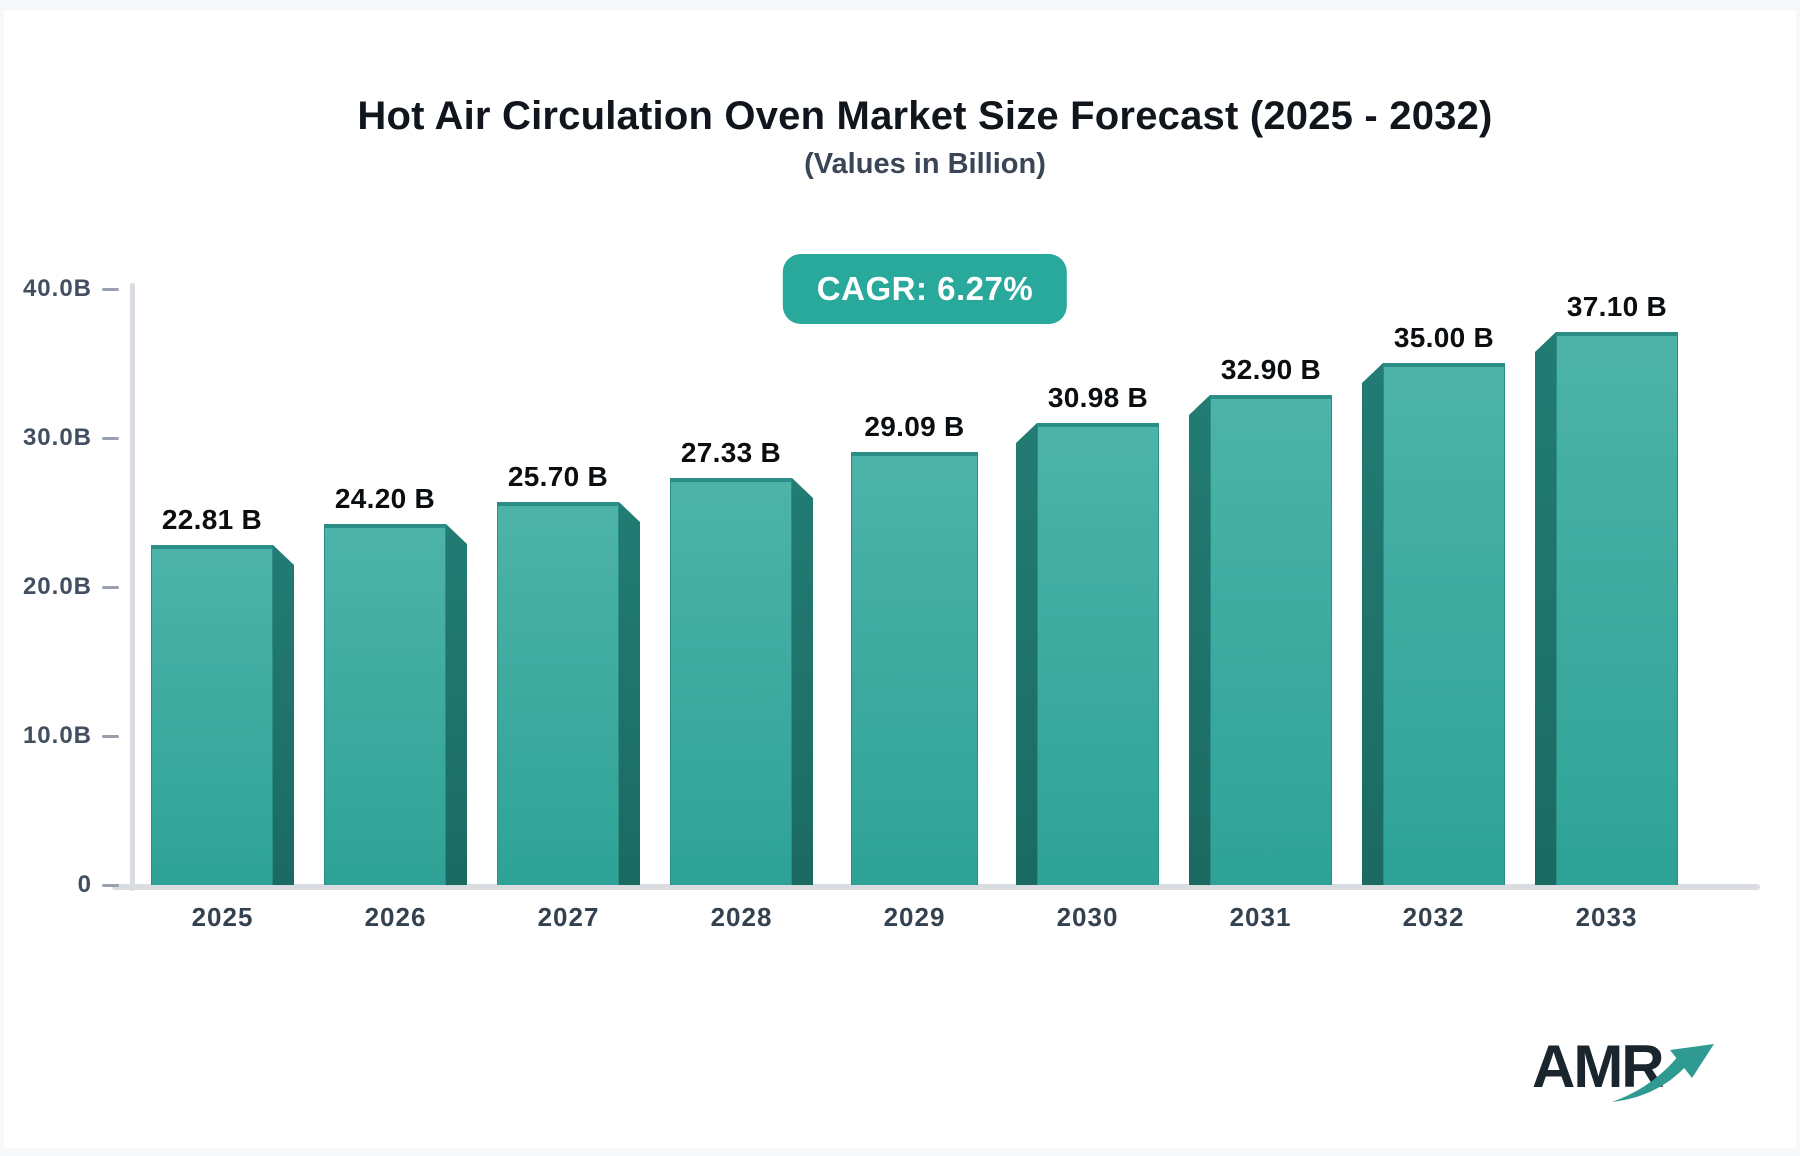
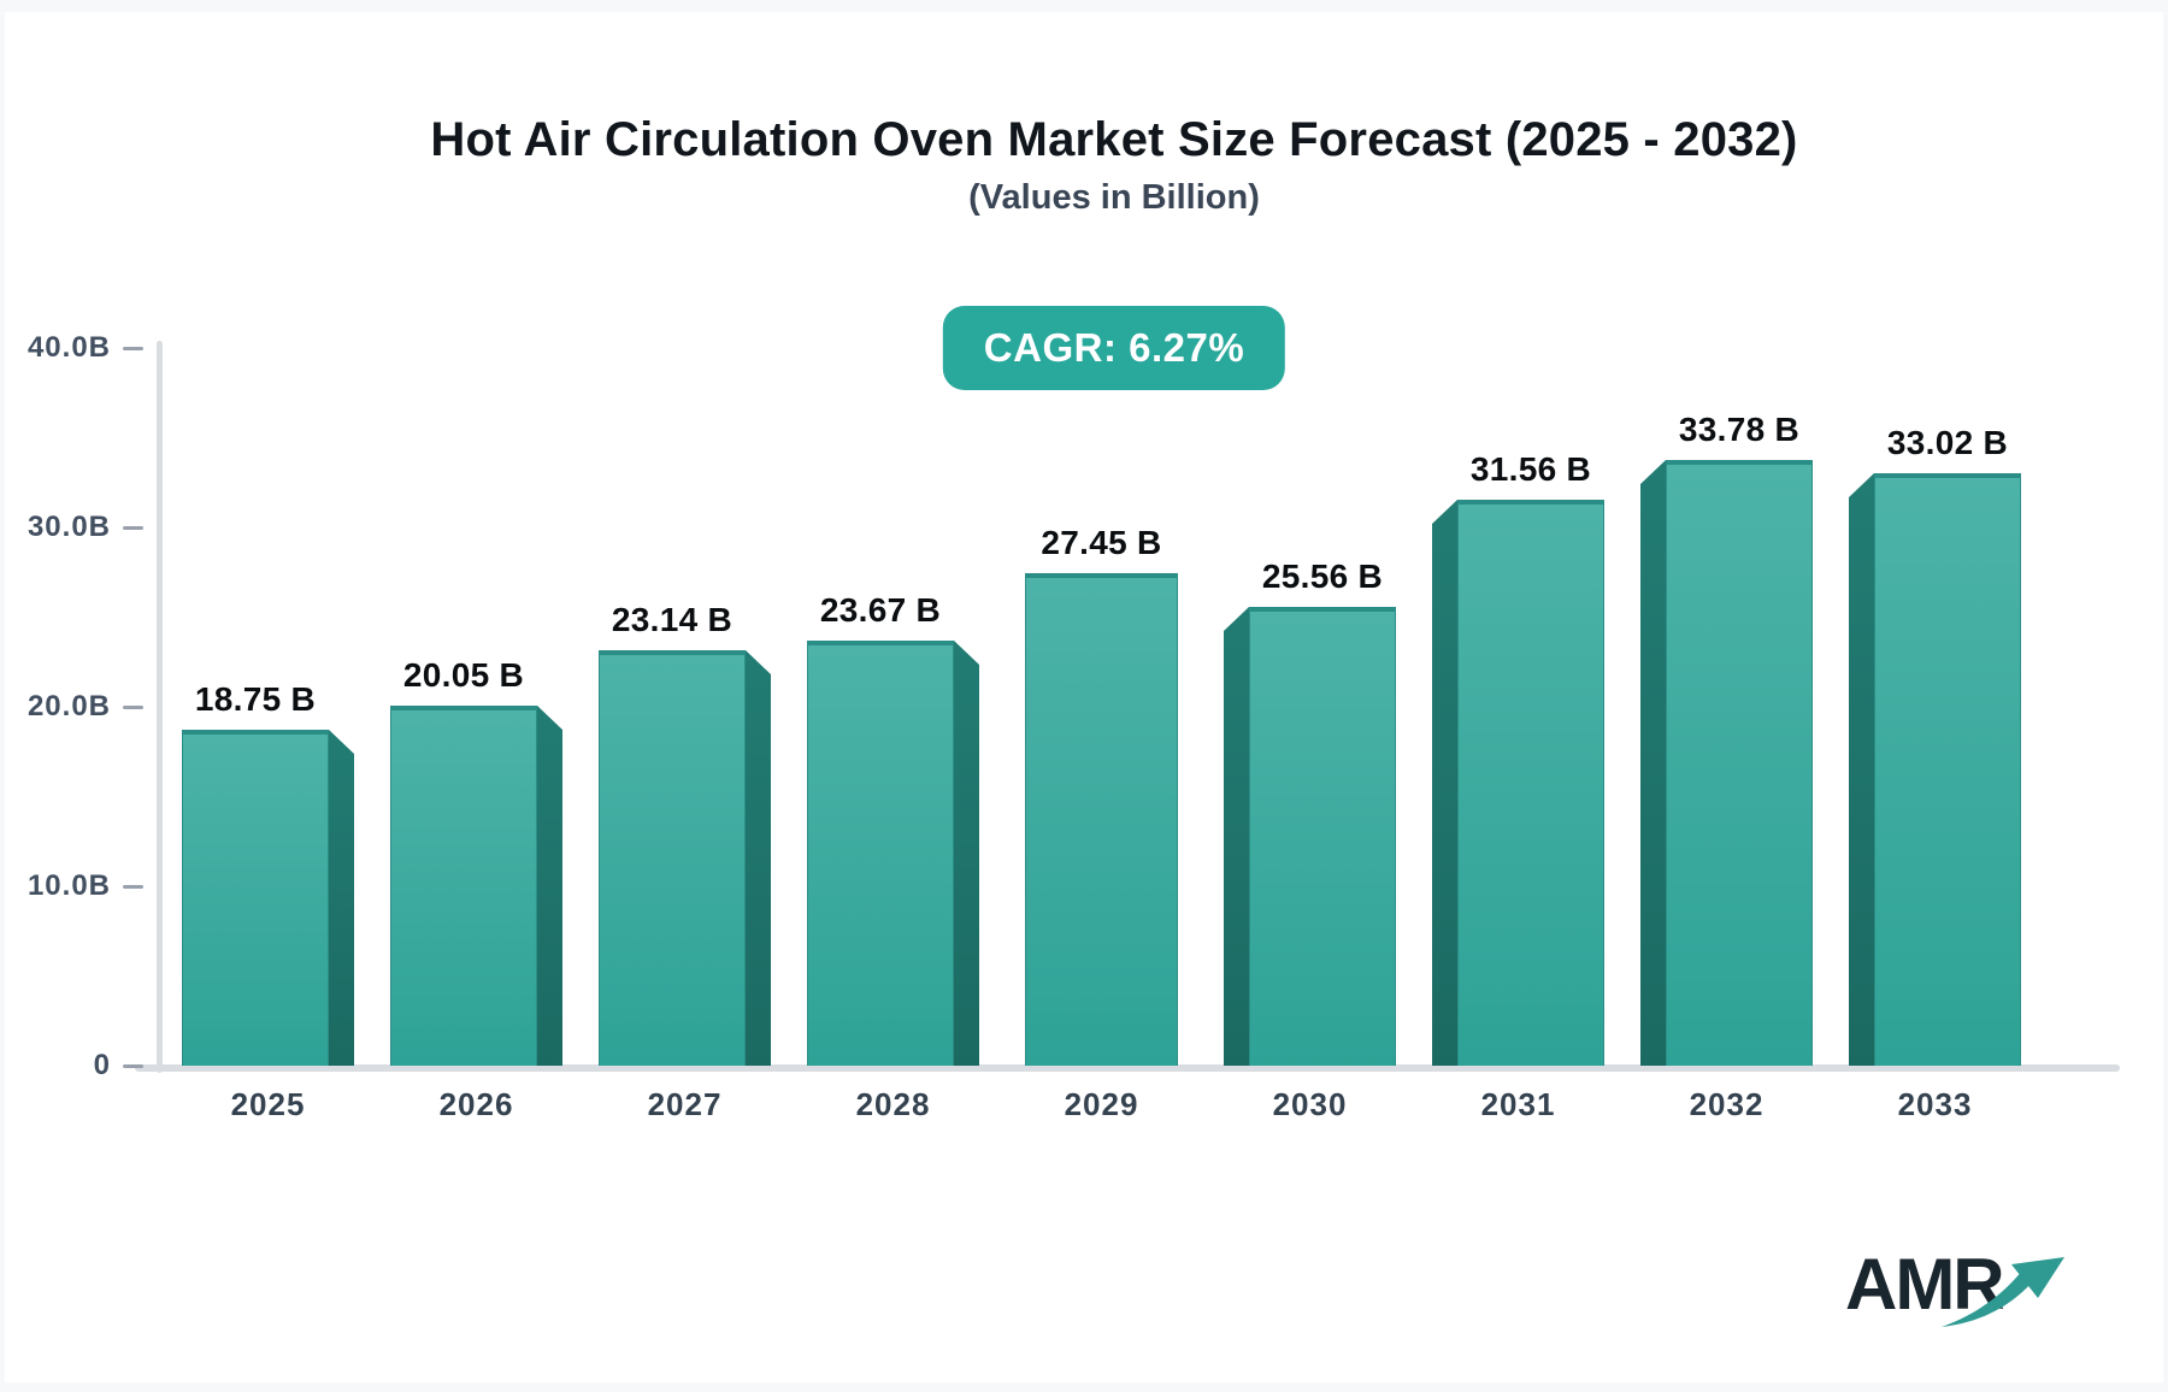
2025: 22.81 -> 18.75
2026: 24.20 -> 20.05
2027: 25.70 -> 23.14
2028: 27.33 -> 23.67
2029: 29.09 -> 27.45
2030: 30.98 -> 25.56
2031: 32.90 -> 31.56
2032: 35.00 -> 33.78
2033: 37.10 -> 33.02
